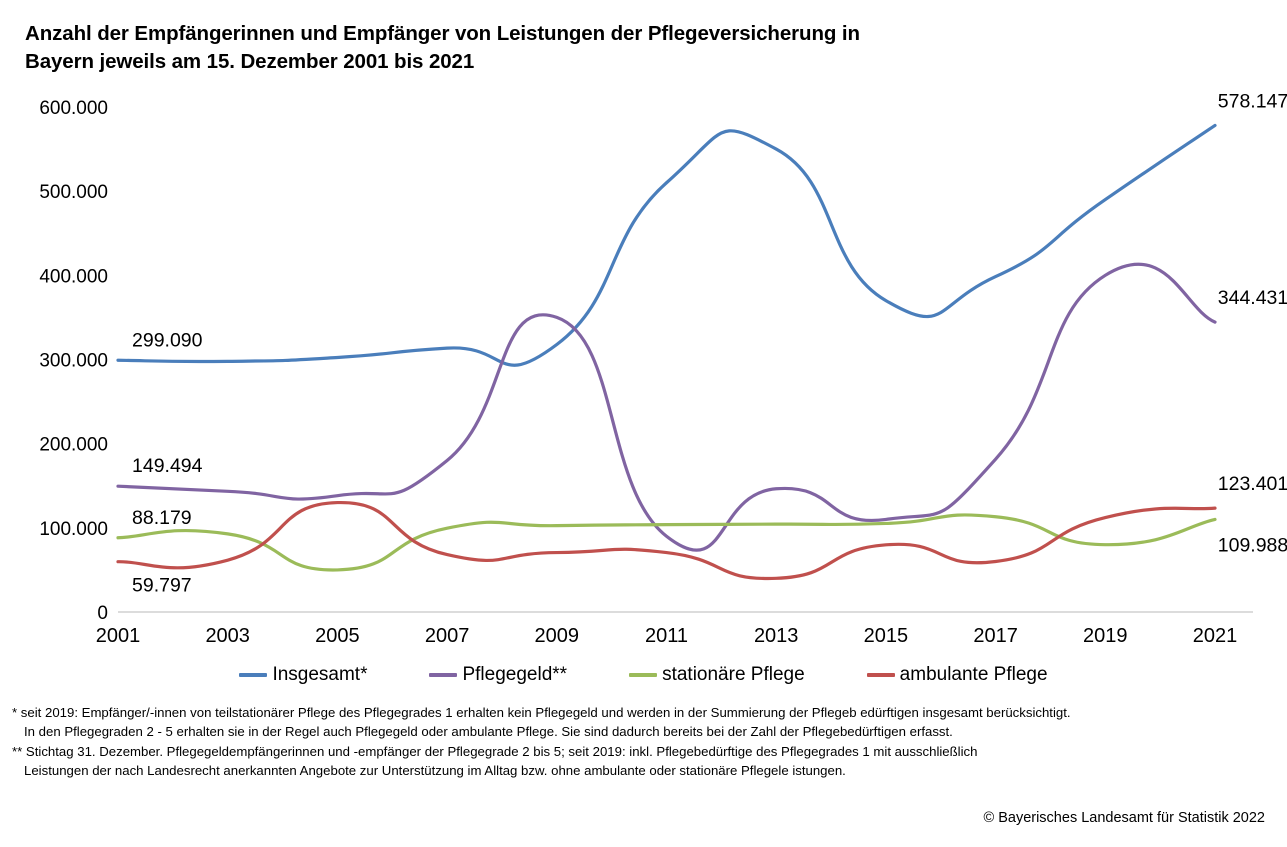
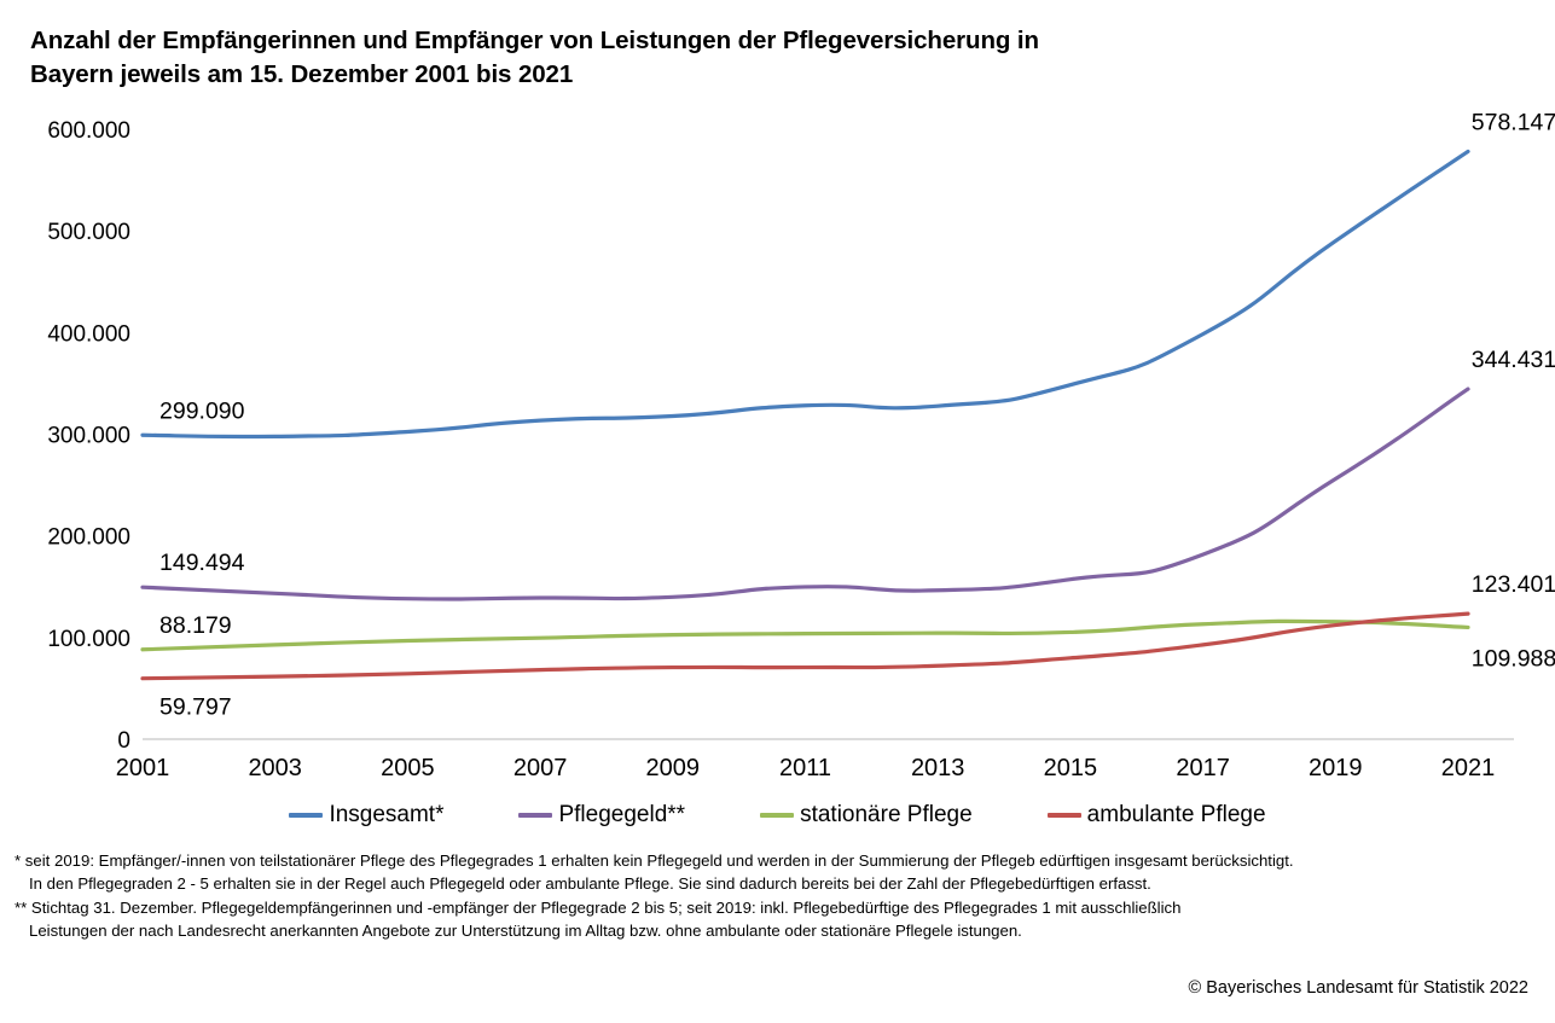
stationäre Pflege/2005: 50000 -> 100000
ambulante Pflege/2005: 130000 -> 60000
Pflegegeld**/2007: 180000 -> 140000
Pflegegeld**/2009: 350000 -> 140000
Insgesamt*/2011: 510000 -> 330000
Pflegegeld**/2011: 90000 -> 150000
Insgesamt*/2013: 550000 -> 330000
ambulante Pflege/2013: 40000 -> 70000
Insgesamt*/2015: 370000 -> 350000
Pflegegeld**/2015: 110000 -> 160000
ambulante Pflege/2017: 60000 -> 90000
Pflegegeld**/2019: 400000 -> 260000
stationäre Pflege/2019: 80000 -> 120000
